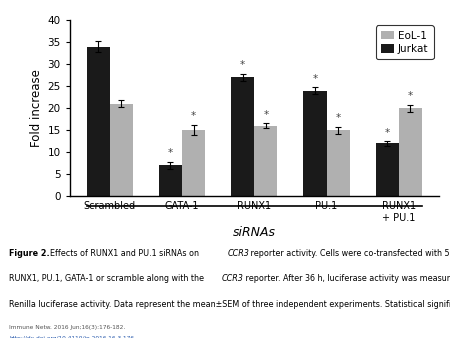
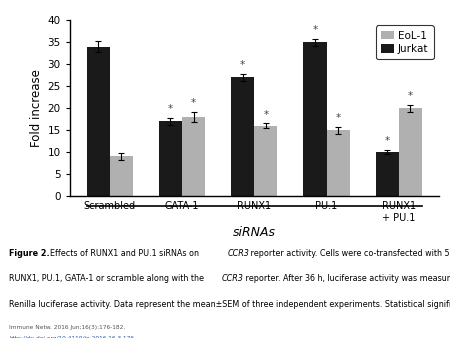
EoL-1/Scrambled: 21 -> 9
Jurkat/GATA-1: 7 -> 17
EoL-1/GATA-1: 15 -> 18
Jurkat/PU.1: 24 -> 35
Jurkat/RUNX1 + PU.1: 12 -> 10
